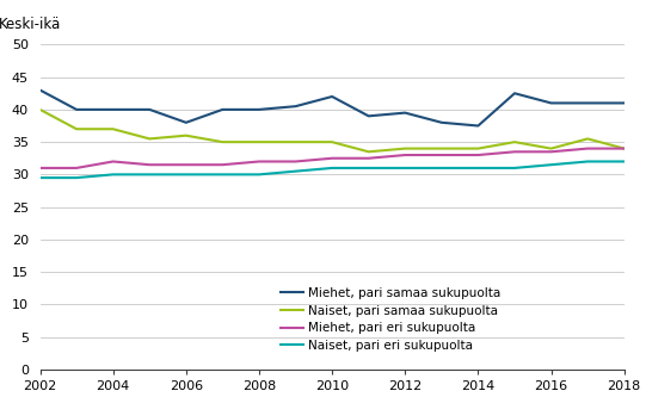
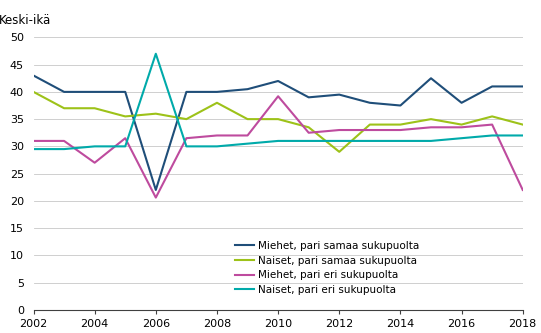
Miehet, pari eri sukupuolta/2004: 32.0 -> 27.0
Miehet, pari samaa sukupuolta/2006: 38.0 -> 22.0
Miehet, pari eri sukupuolta/2006: 31.5 -> 20.6
Naiset, pari eri sukupuolta/2006: 30.0 -> 47.0
Naiset, pari samaa sukupuolta/2008: 35.0 -> 38.0
Miehet, pari eri sukupuolta/2010: 32.5 -> 39.2
Naiset, pari samaa sukupuolta/2012: 34.0 -> 29.0
Miehet, pari samaa sukupuolta/2016: 41.0 -> 38.0
Miehet, pari eri sukupuolta/2018: 34.0 -> 22.0
